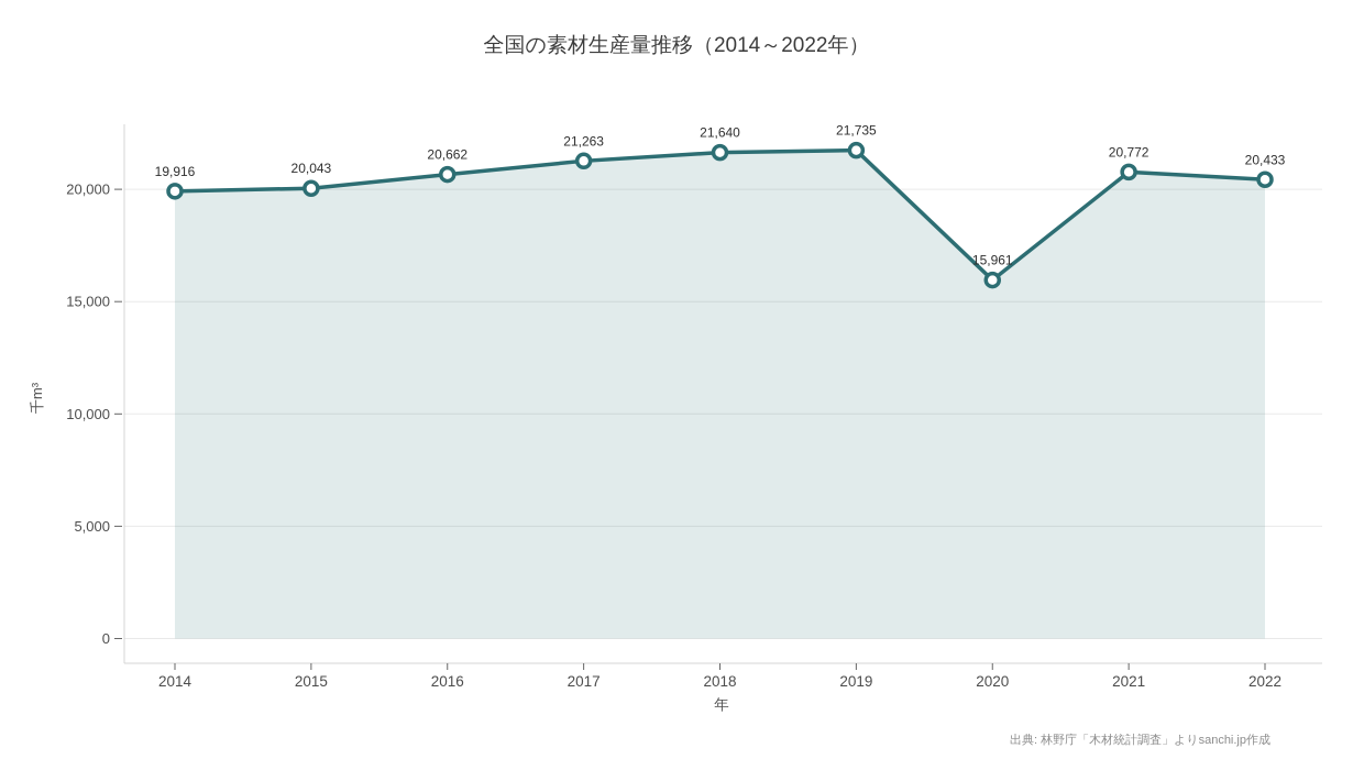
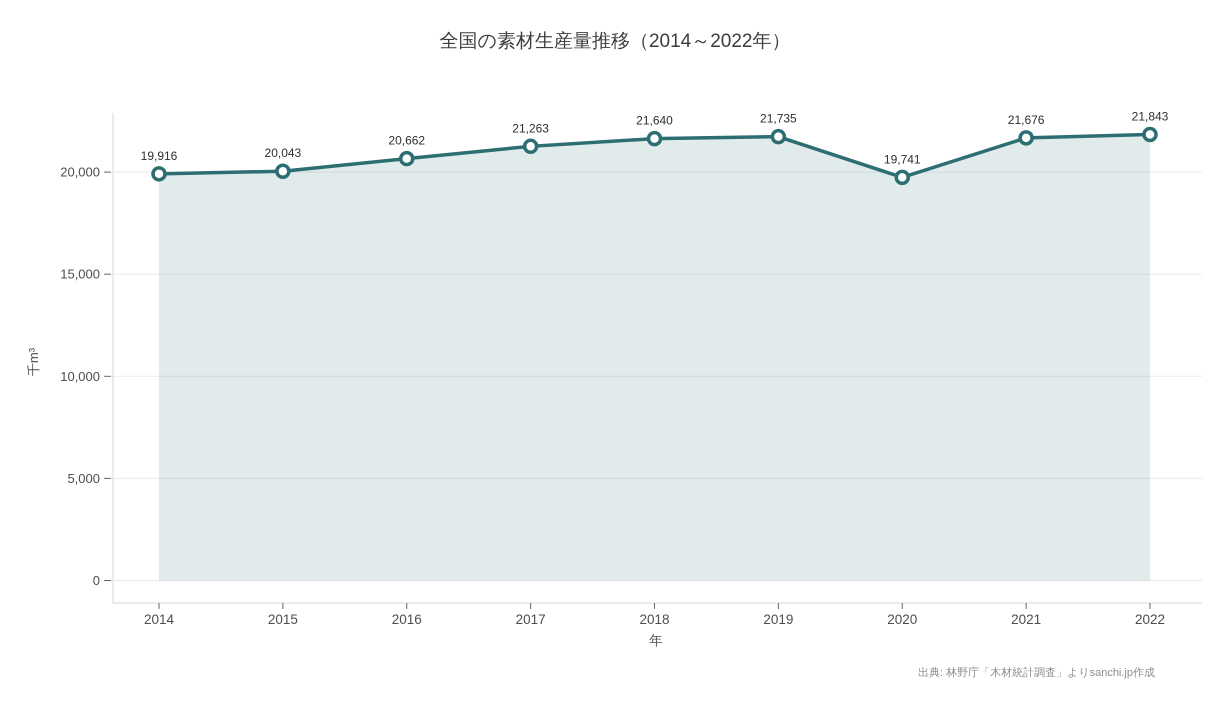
2020: 15,961 -> 19,741
2021: 20,772 -> 21,676
2022: 20,433 -> 21,843
